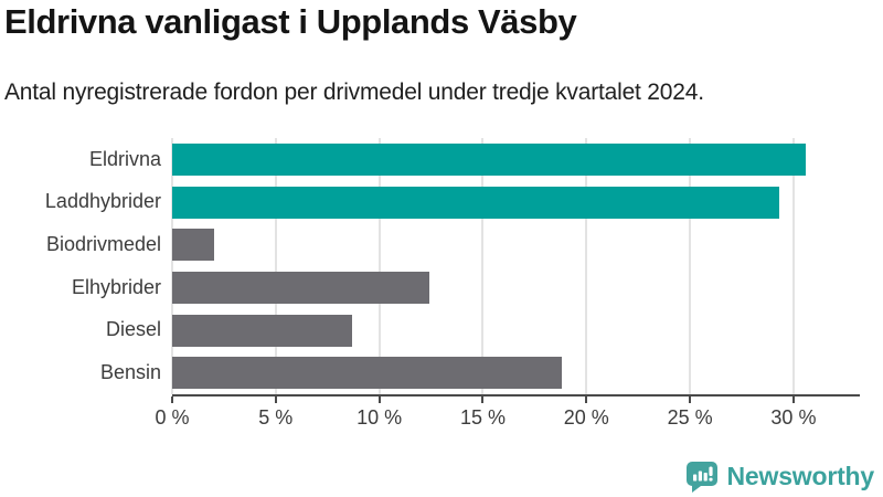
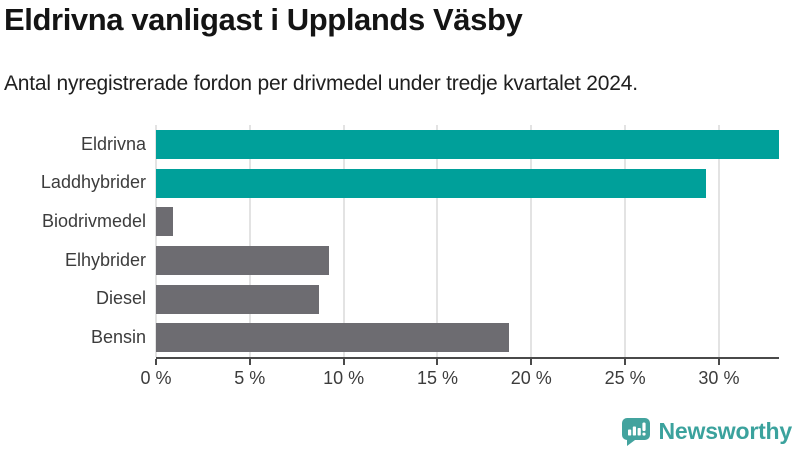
Eldrivna: 30.6% -> 33.2%
Biodrivmedel: 2.0% -> 0.9%
Elhybrider: 12.4% -> 9.2%
